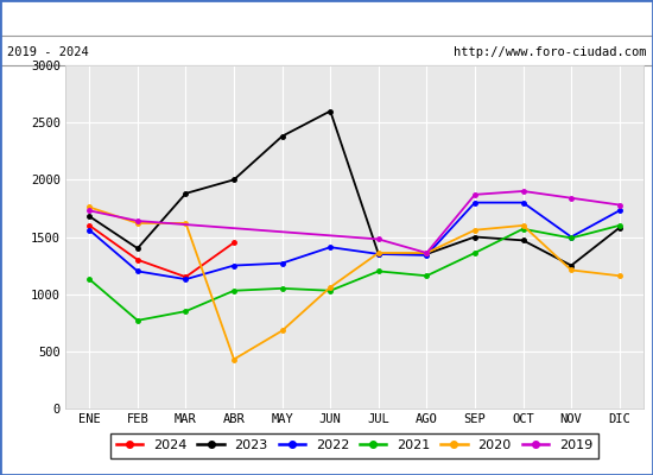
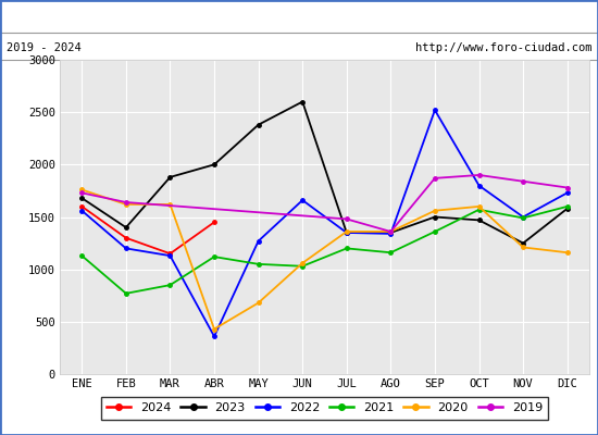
2022/ABR: 1250 -> 360
2021/ABR: 1030 -> 1120
2022/JUN: 1410 -> 1660
2022/SEP: 1800 -> 2520
